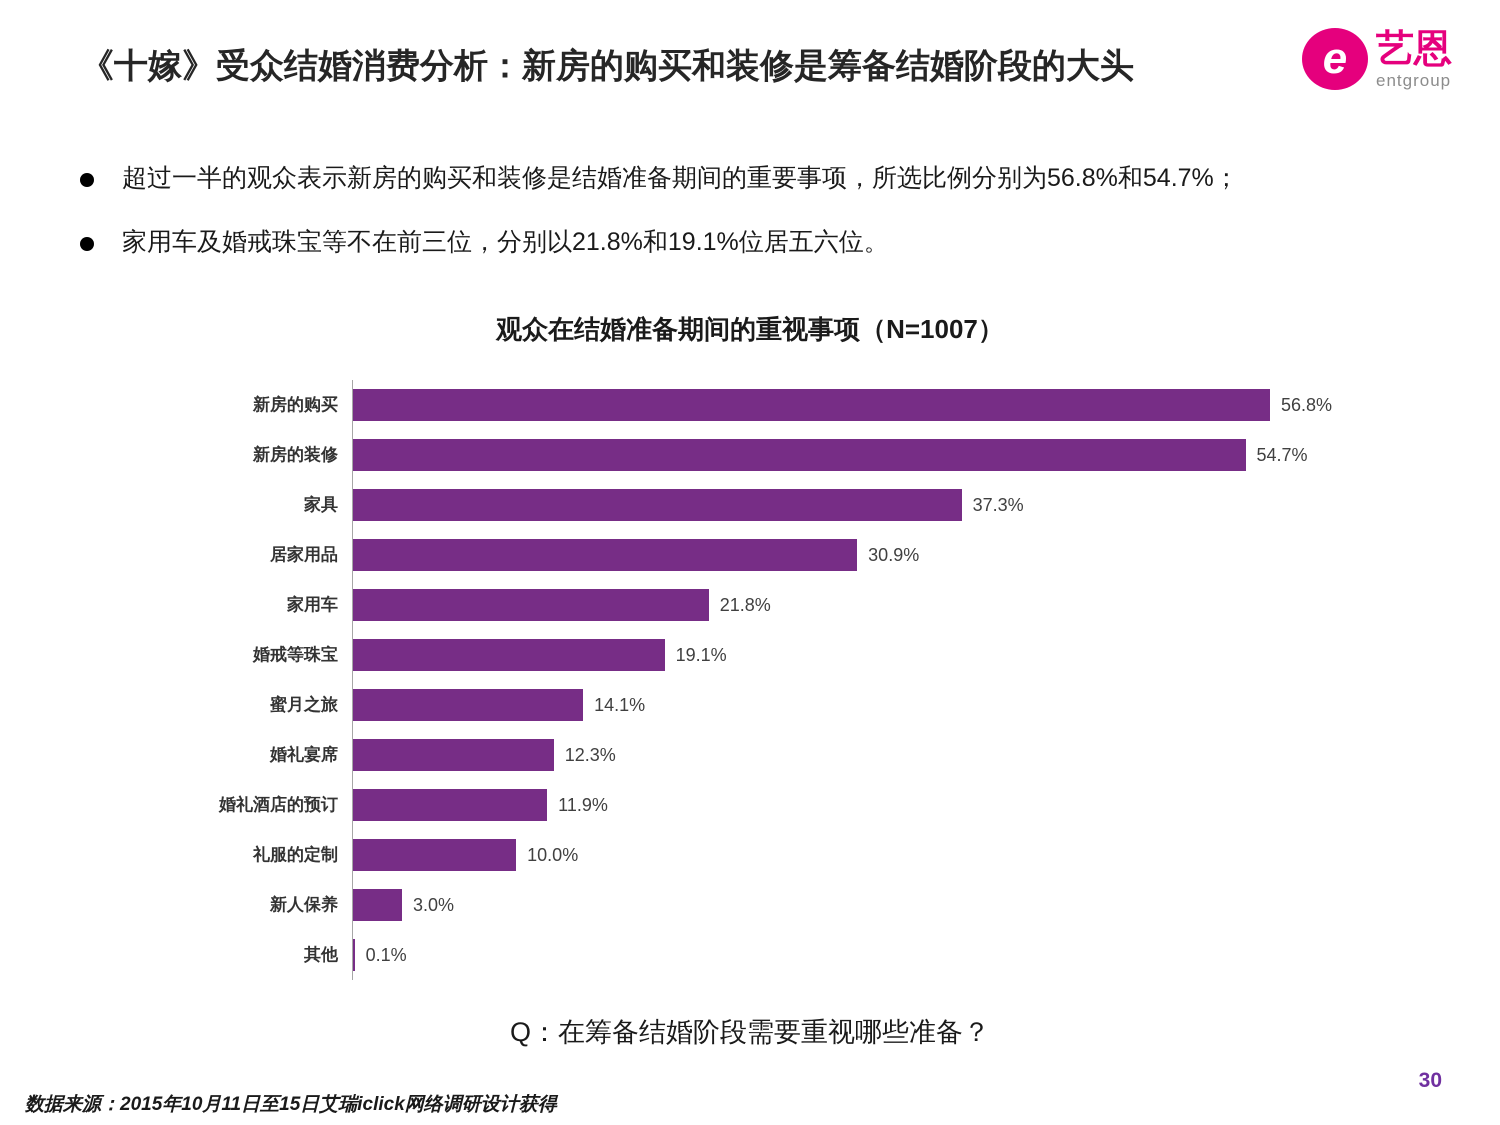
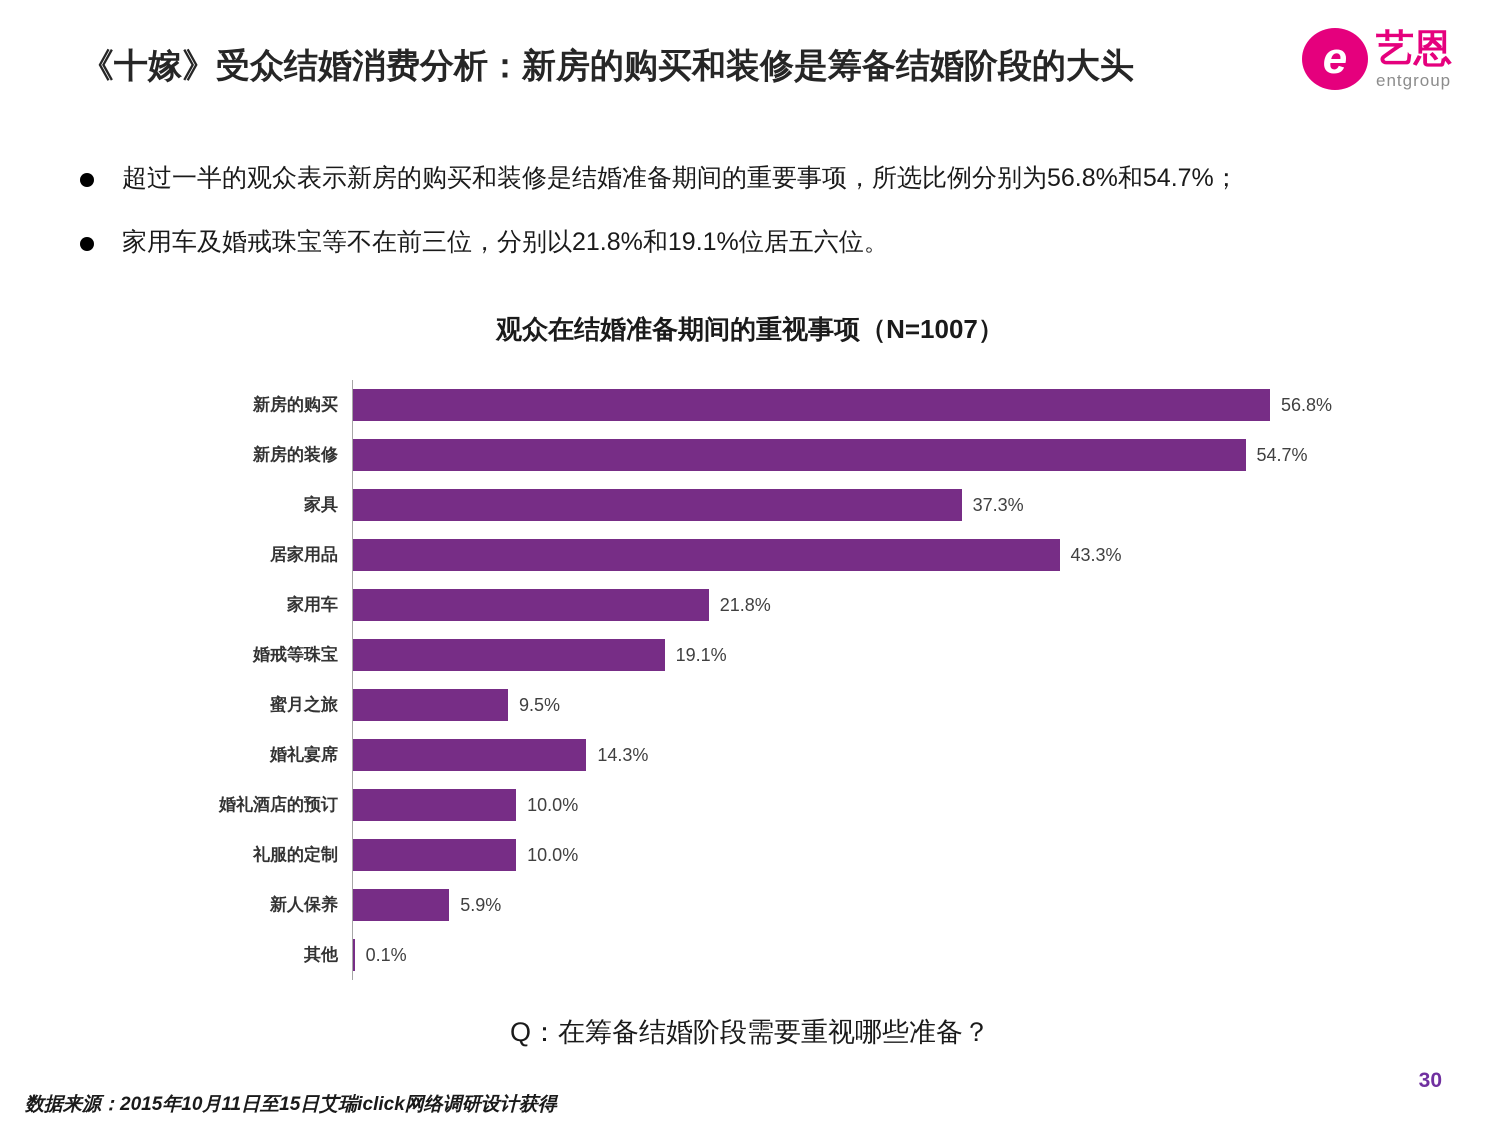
居家用品: 30.9% -> 43.3%
蜜月之旅: 14.1% -> 9.5%
婚礼宴席: 12.3% -> 14.3%
婚礼酒店的预订: 11.9% -> 10.0%
新人保养: 3.0% -> 5.9%
